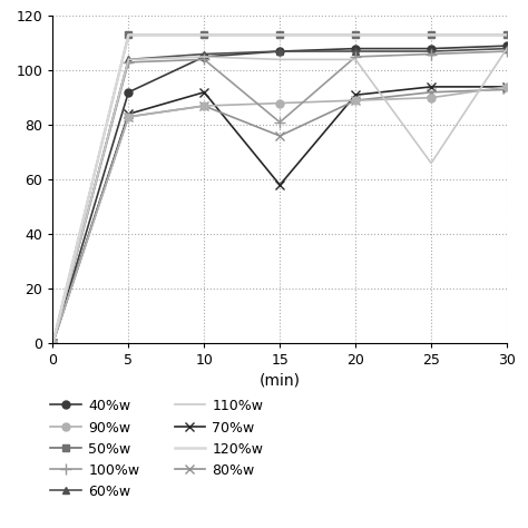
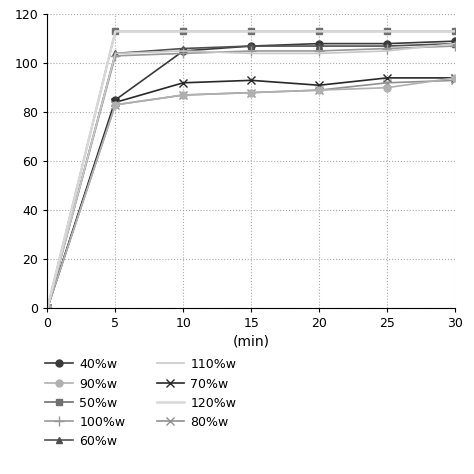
40%w/5: 92 -> 85
70%w/15: 58 -> 93
80%w/15: 76 -> 88
100%w/15: 81 -> 105
110%w/25: 66 -> 105
